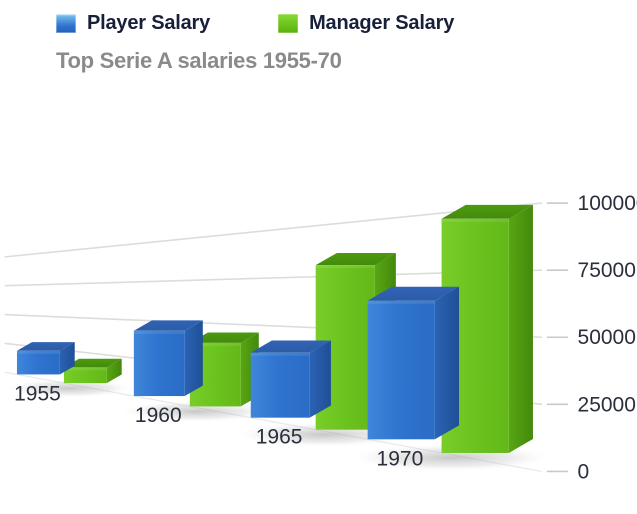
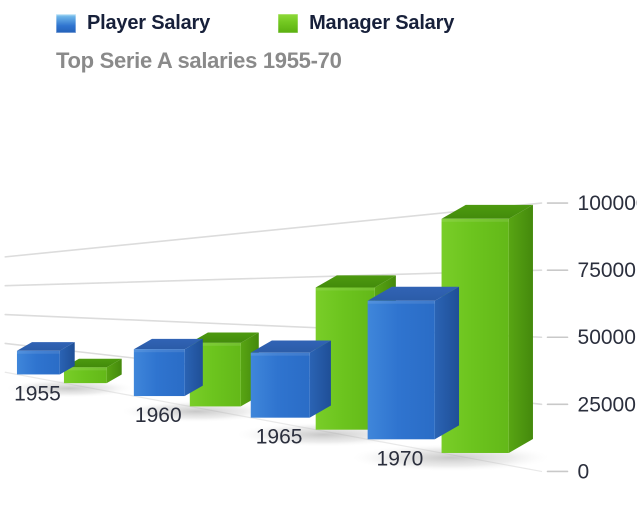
Player Salary/1960: 39000 -> 28000
Manager Salary/1965: 81000 -> 70000
